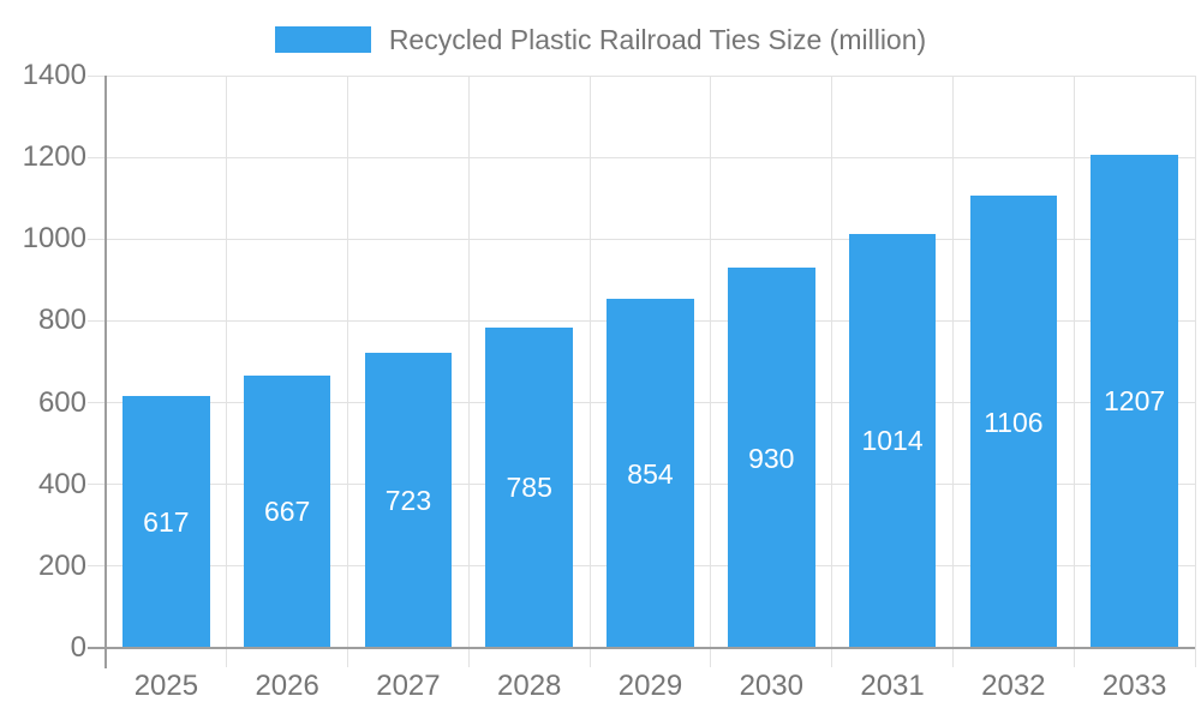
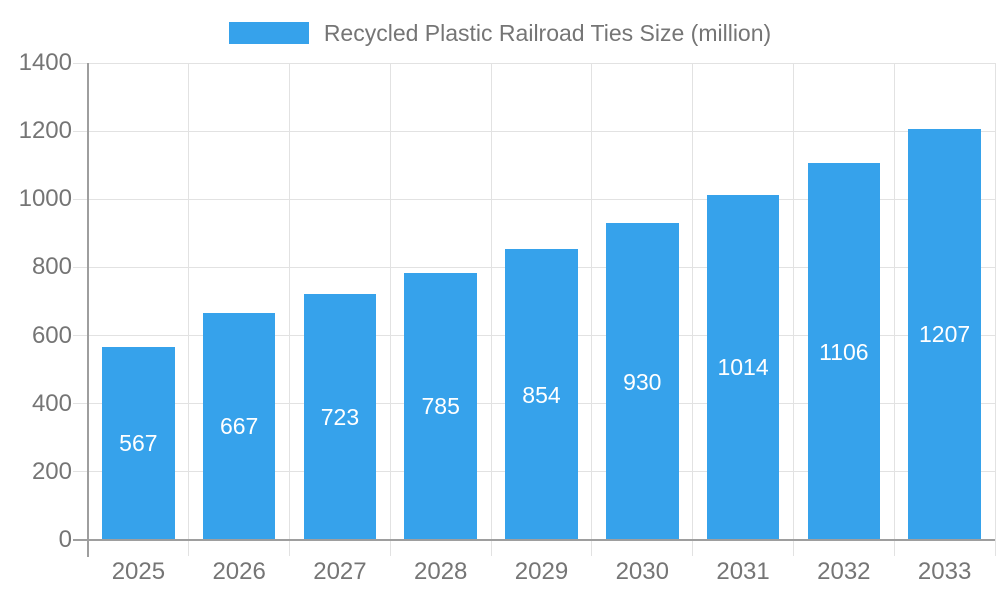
2025: 617 -> 567
